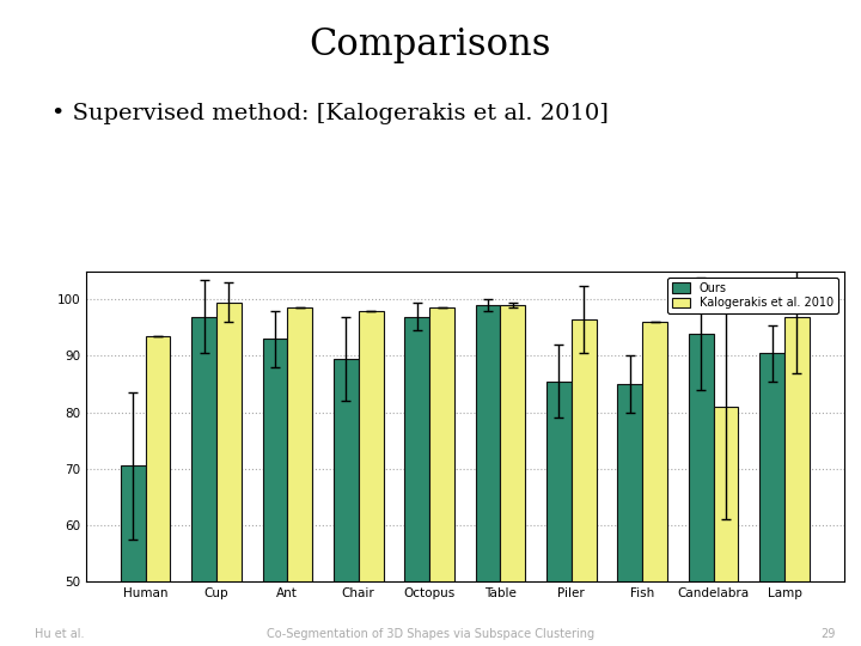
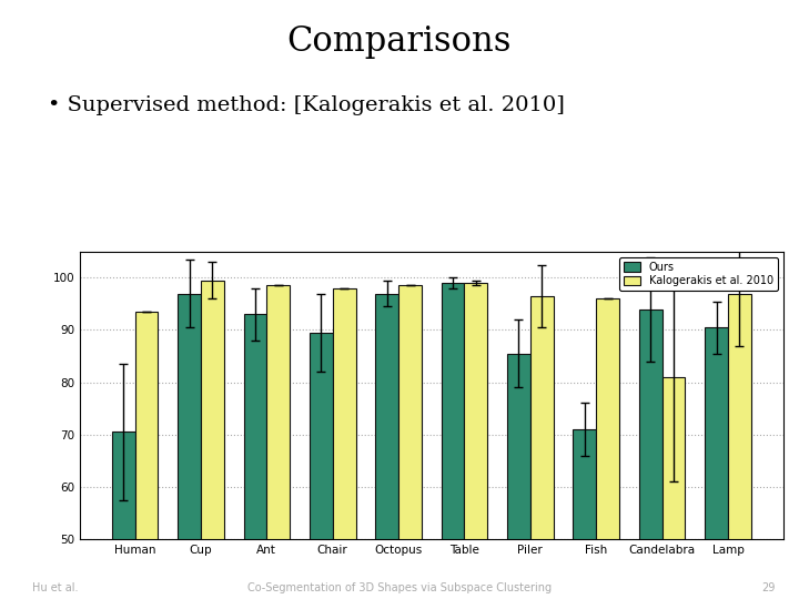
Ours/Fish: 85.0 -> 71.0
